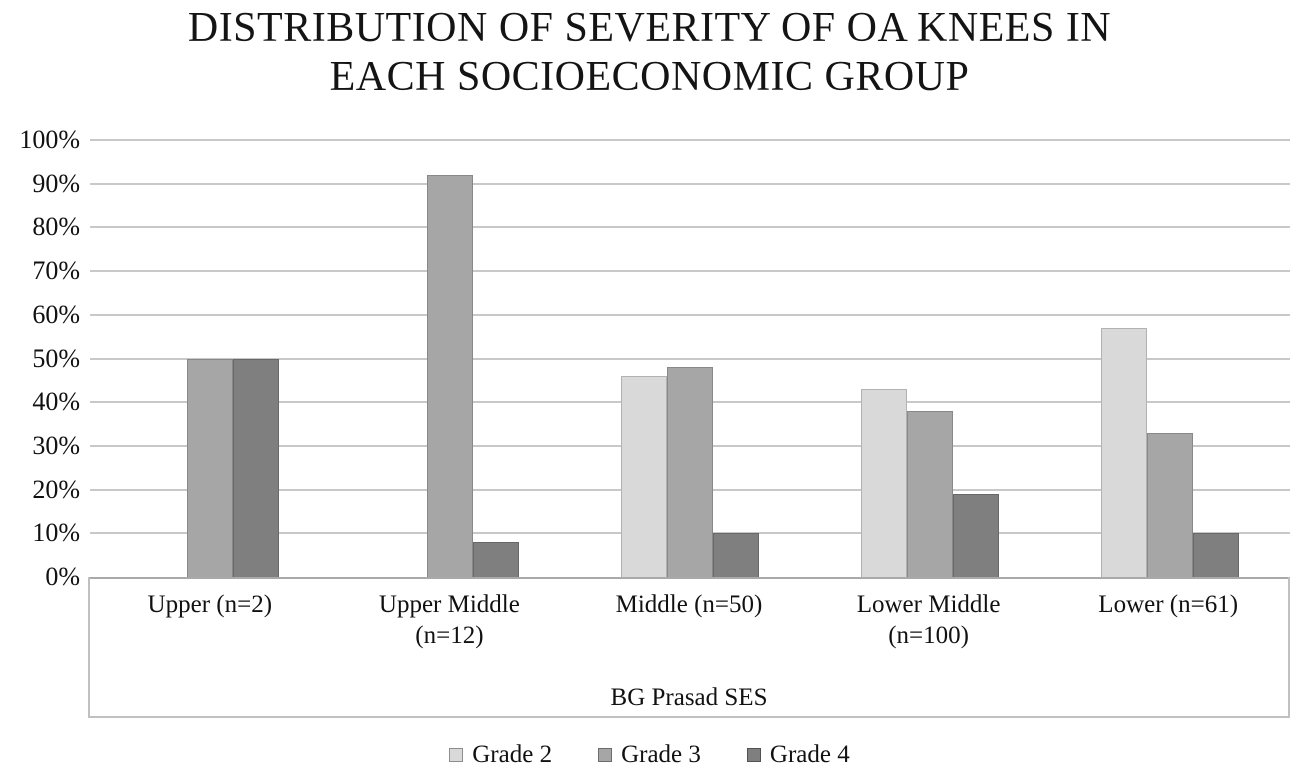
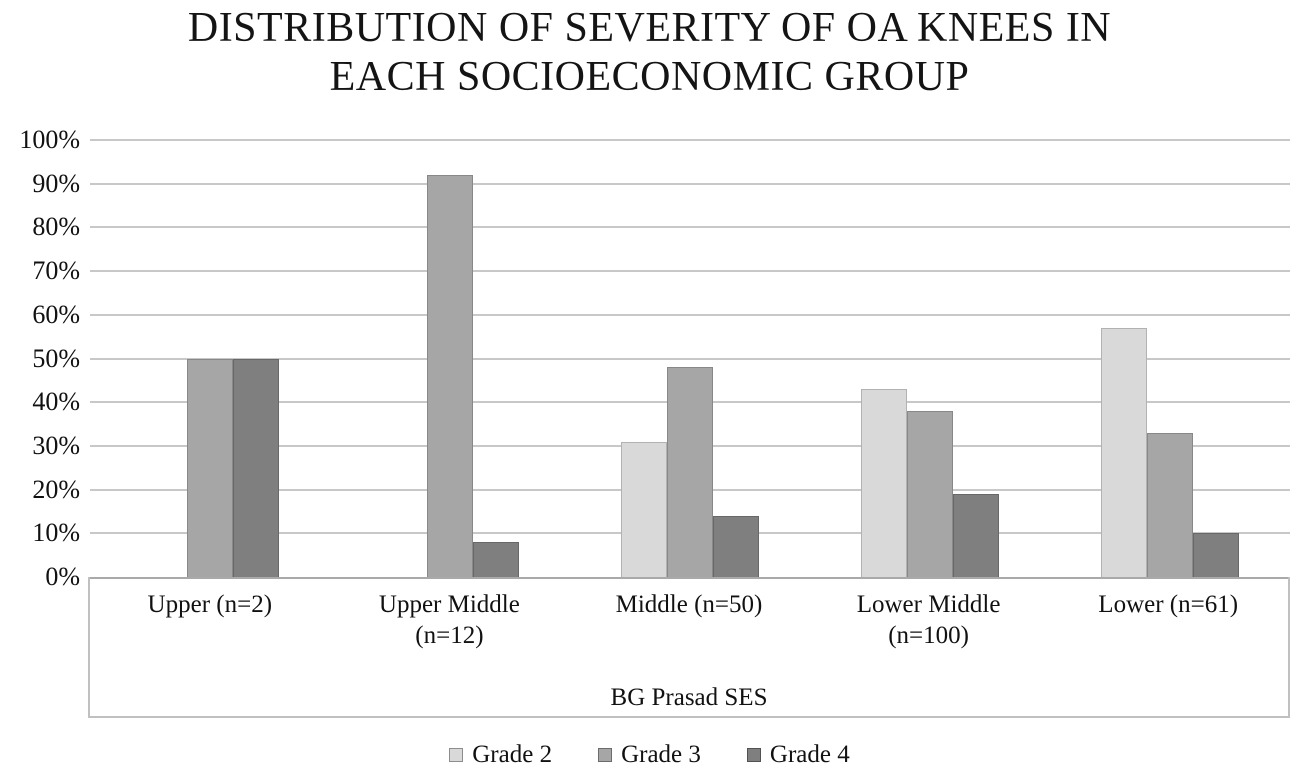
Grade 2/Middle (n=50): 46% -> 31%
Grade 4/Middle (n=50): 10% -> 14%
